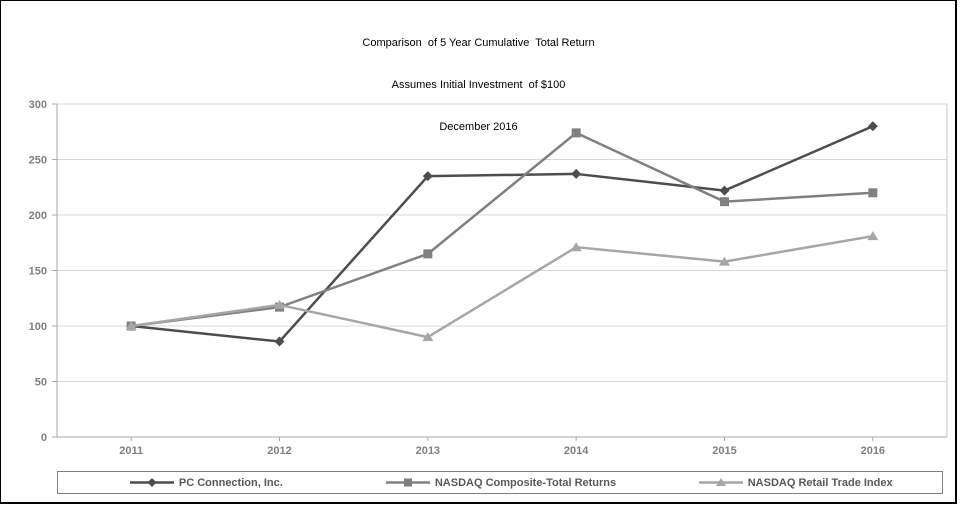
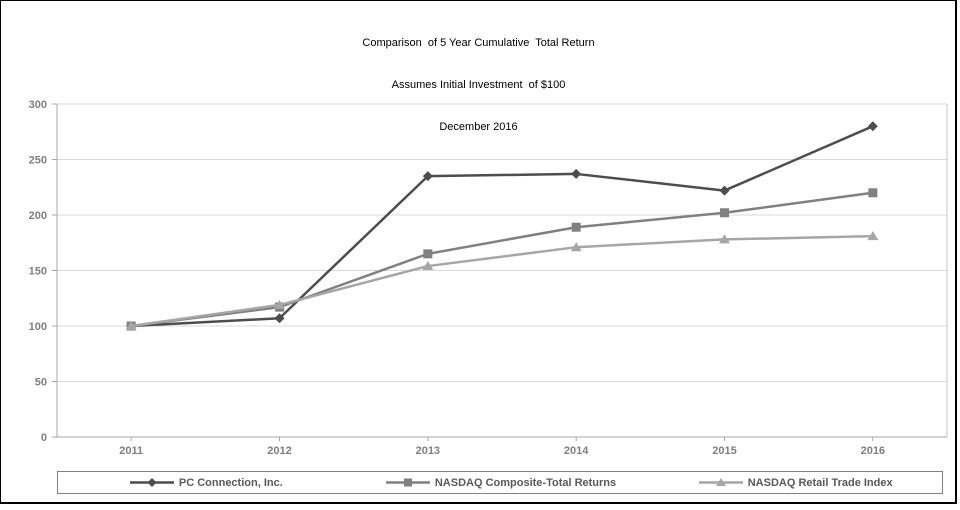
PC Connection, Inc./2012: 86 -> 107
NASDAQ Retail Trade Index/2013: 90 -> 154
NASDAQ Composite-Total Returns/2014: 274 -> 189
NASDAQ Composite-Total Returns/2015: 212 -> 202
NASDAQ Retail Trade Index/2015: 158 -> 178
